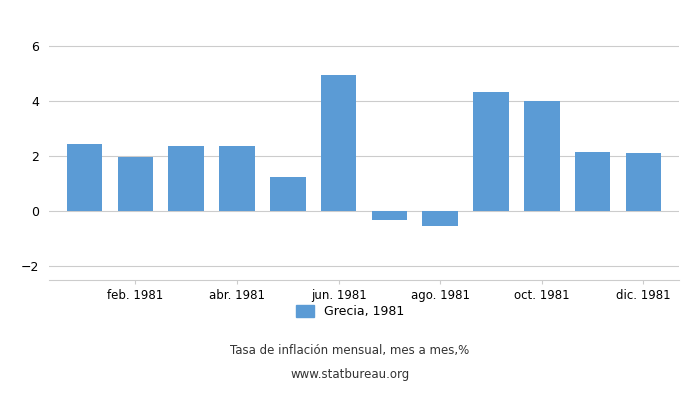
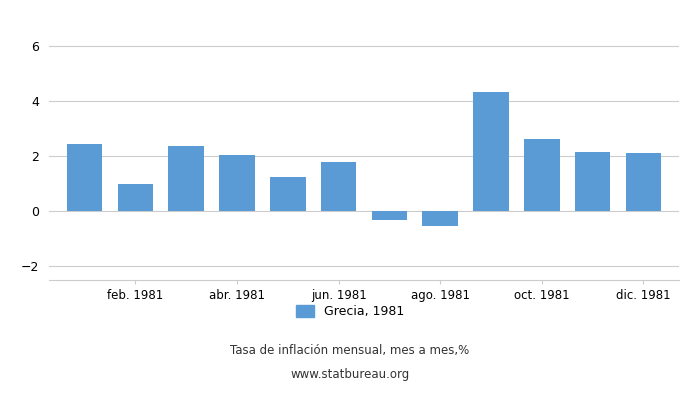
feb. 1981: 1.95 -> 1.00
abr. 1981: 2.35 -> 2.02
jun. 1981: 4.95 -> 1.78
oct. 1981: 4.00 -> 2.60
